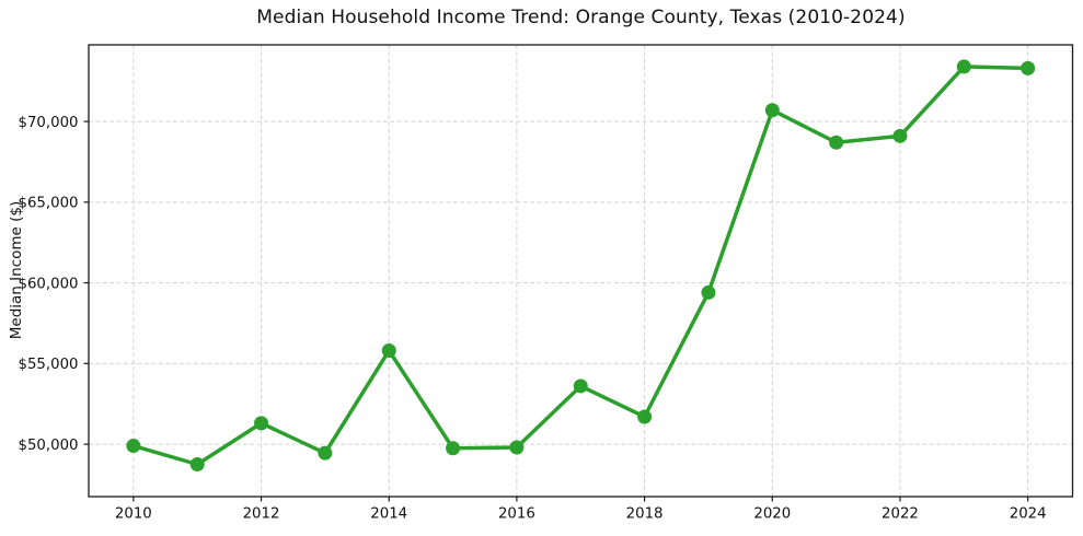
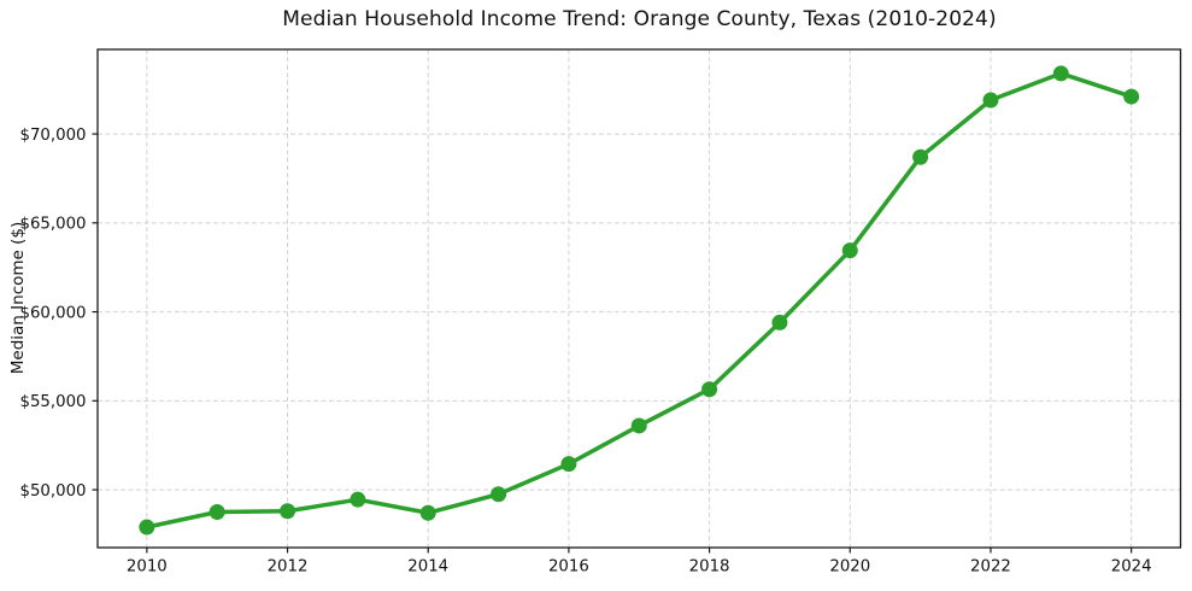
2010: $49900 -> $47900
2012: $51300 -> $48800
2014: $55800 -> $48700
2016: $49800 -> $51400
2018: $51700 -> $55600
2020: $70700 -> $63400
2022: $69100 -> $71900
2024: $73300 -> $72100
